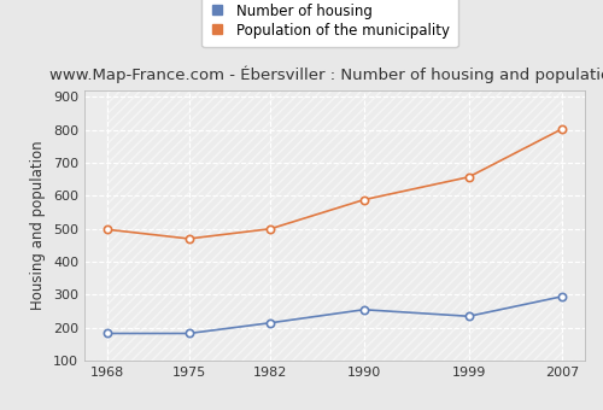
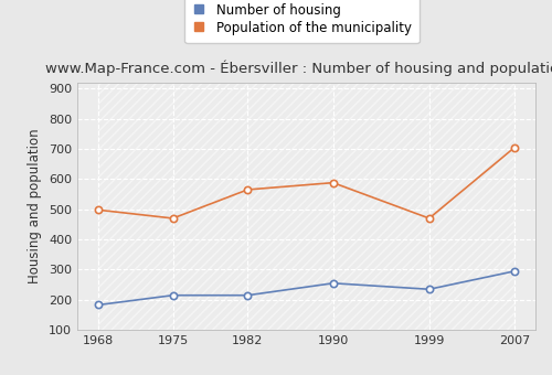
Number of housing/1975: 183 -> 215
Population of the municipality/1982: 500 -> 565
Population of the municipality/1999: 657 -> 470
Population of the municipality/2007: 803 -> 705
